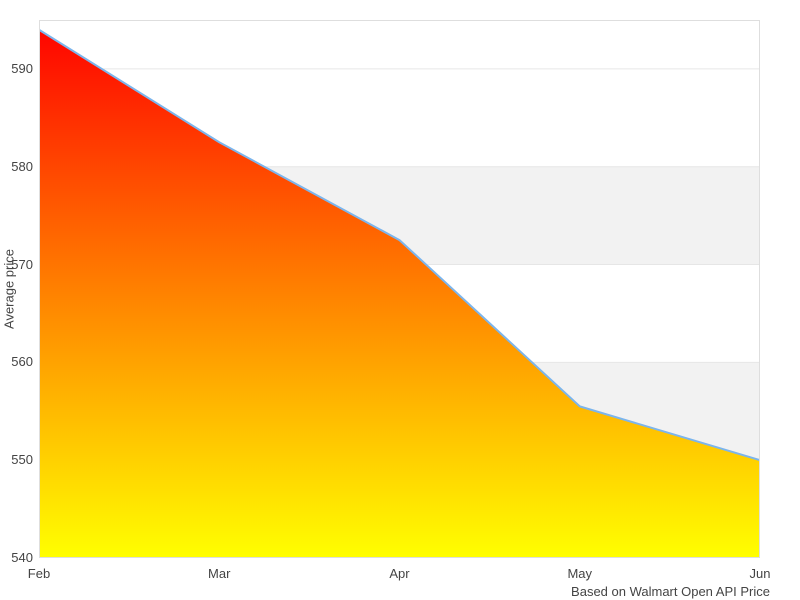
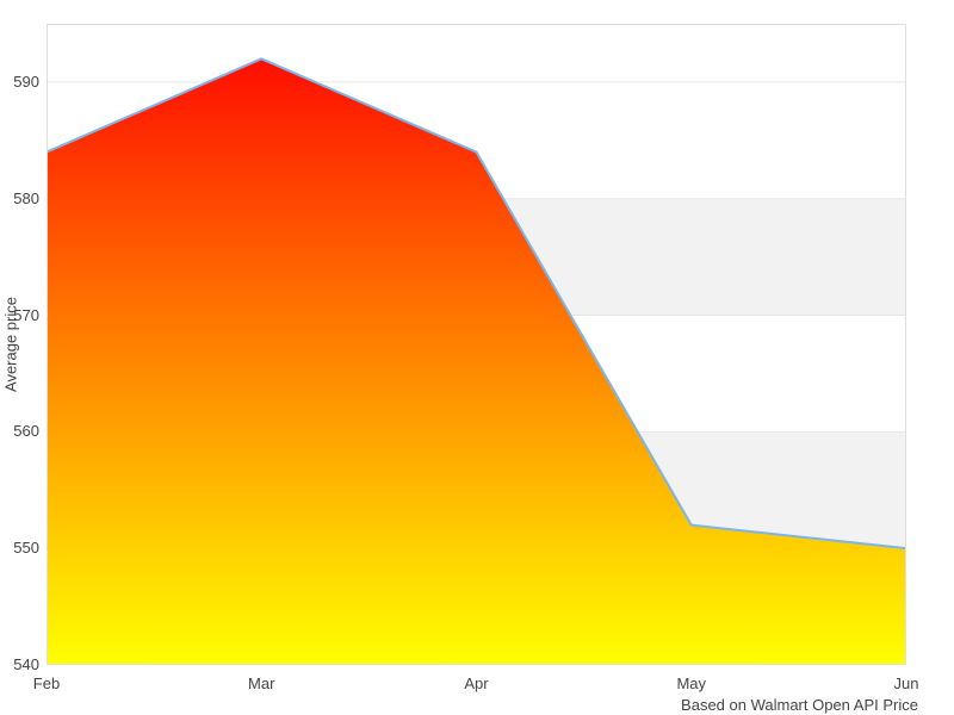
Feb: 594 -> 584
Mar: 582 -> 592
Apr: 572 -> 584
May: 556 -> 552
